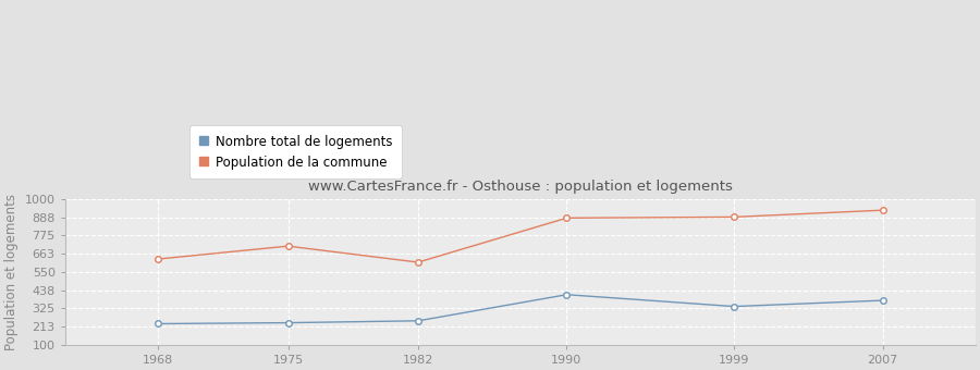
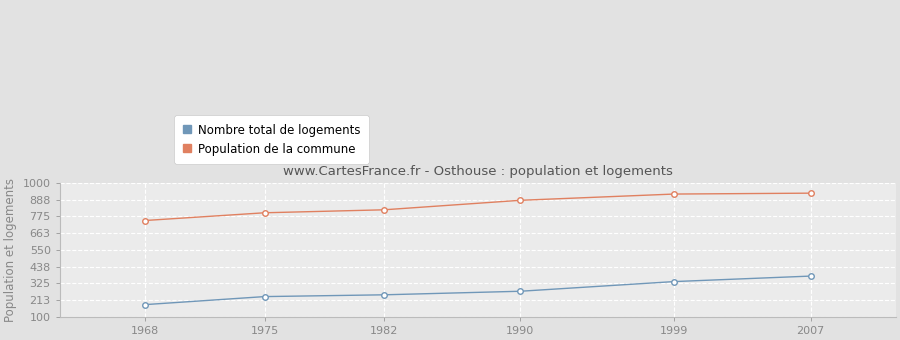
Nombre total de logements/1968: 230 -> 180
Population de la commune/1968: 630 -> 750
Population de la commune/1975: 710 -> 800
Population de la commune/1982: 610 -> 820
Nombre total de logements/1990: 410 -> 270
Population de la commune/1999: 890 -> 930
